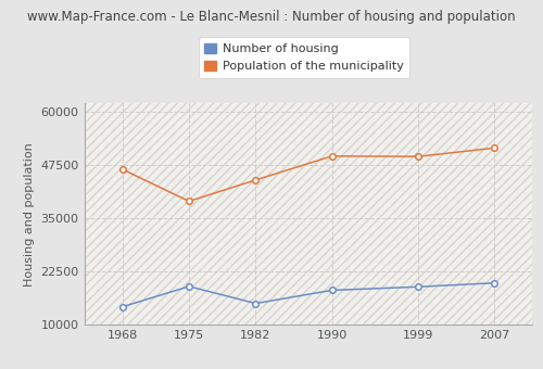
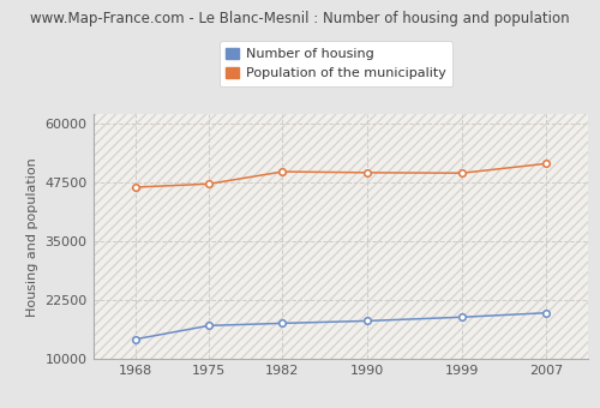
Number of housing/1975: 19000 -> 17100
Population of the municipality/1975: 39000 -> 47200
Number of housing/1982: 15000 -> 17600
Population of the municipality/1982: 44000 -> 49800
